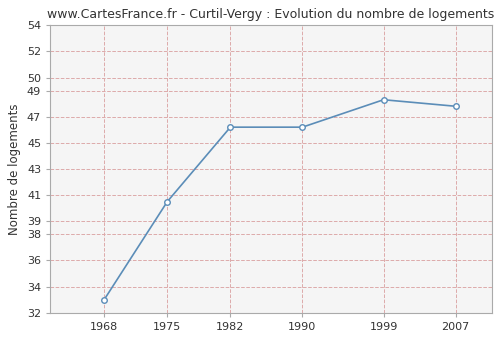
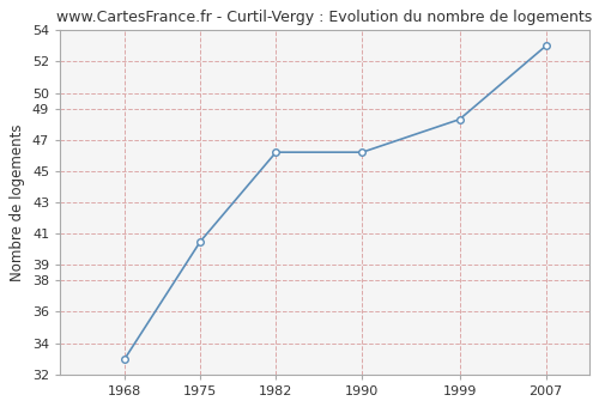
2007: 47.8 -> 53.0
